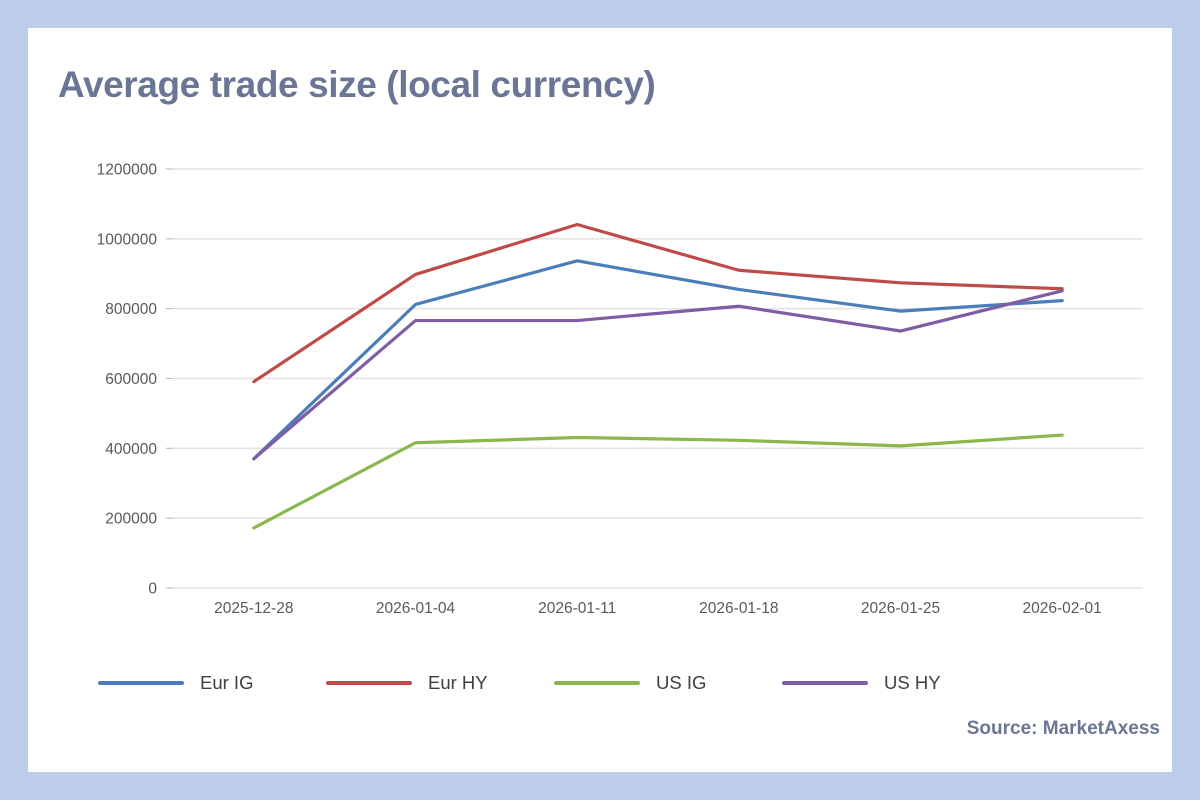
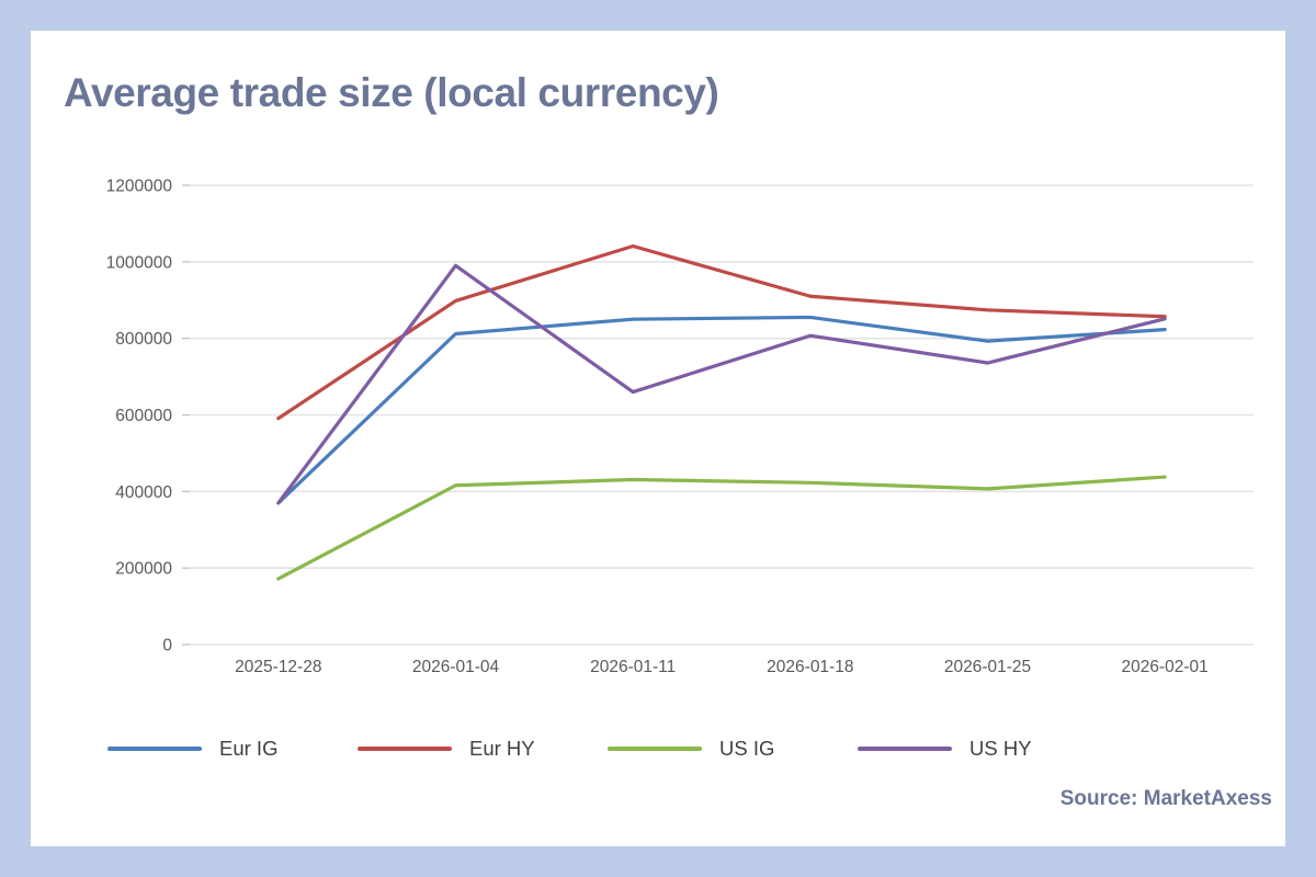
US HY/2026-01-04: 770000 -> 990000
Eur IG/2026-01-11: 940000 -> 850000
US HY/2026-01-11: 770000 -> 660000
